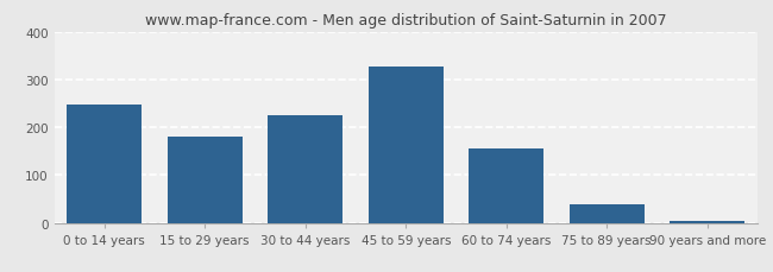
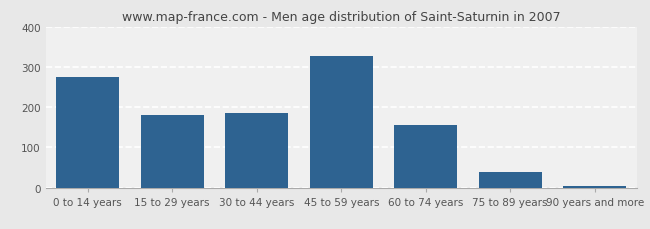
0 to 14 years: 247 -> 275
30 to 44 years: 225 -> 185
